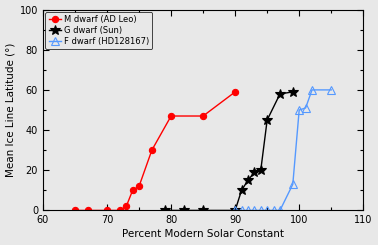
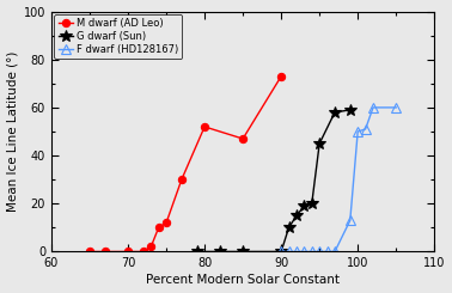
M dwarf (AD Leo)/80: 47 -> 52
M dwarf (AD Leo)/90: 59 -> 73
